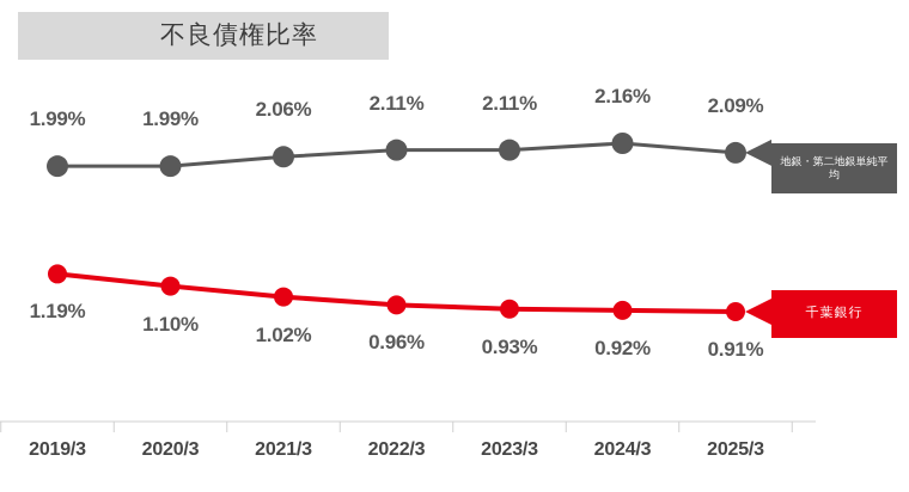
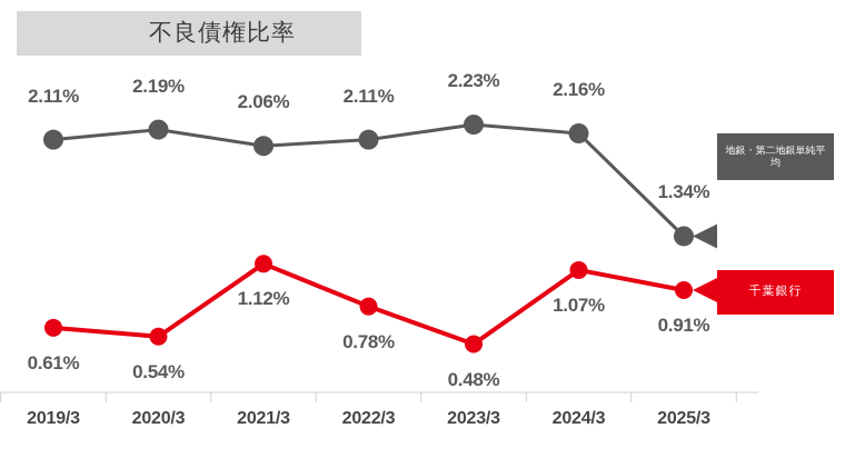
地銀・第二地銀単純平均/2019/3: 1.99% -> 2.11%
千葉銀行/2019/3: 1.19% -> 0.61%
地銀・第二地銀単純平均/2020/3: 1.99% -> 2.19%
千葉銀行/2020/3: 1.10% -> 0.54%
千葉銀行/2021/3: 1.02% -> 1.12%
千葉銀行/2022/3: 0.96% -> 0.78%
地銀・第二地銀単純平均/2023/3: 2.11% -> 2.23%
千葉銀行/2023/3: 0.93% -> 0.48%
千葉銀行/2024/3: 0.92% -> 1.07%
地銀・第二地銀単純平均/2025/3: 2.09% -> 1.34%
